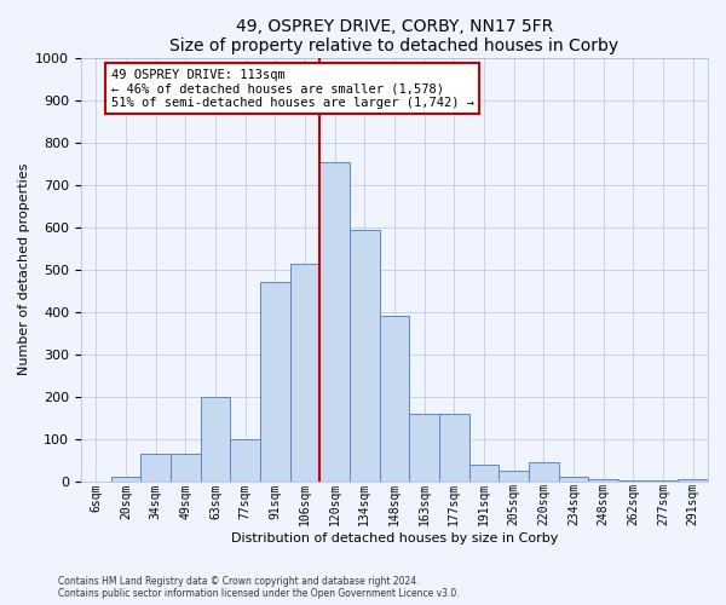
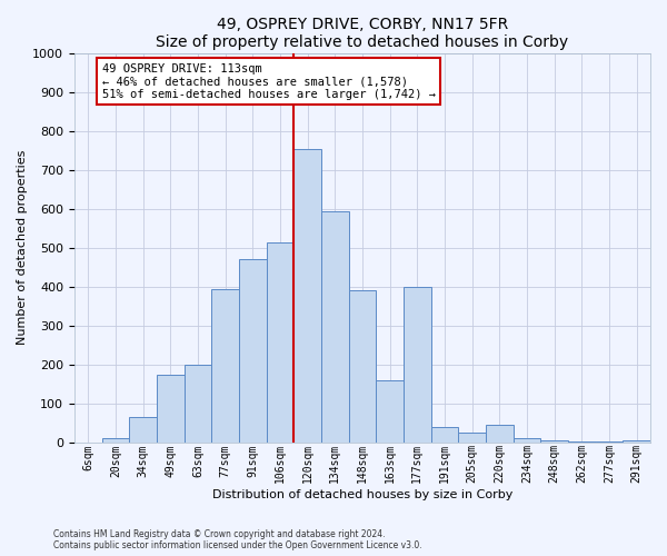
49sqm: 65 -> 175
77sqm: 100 -> 395
177sqm: 160 -> 400
